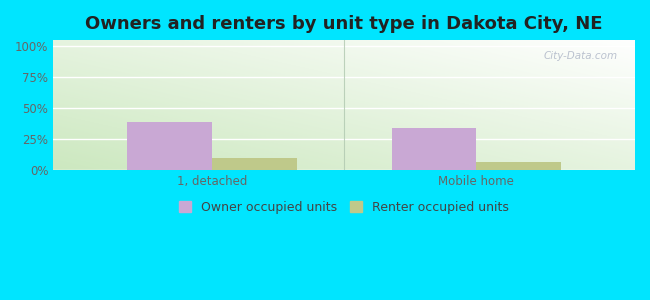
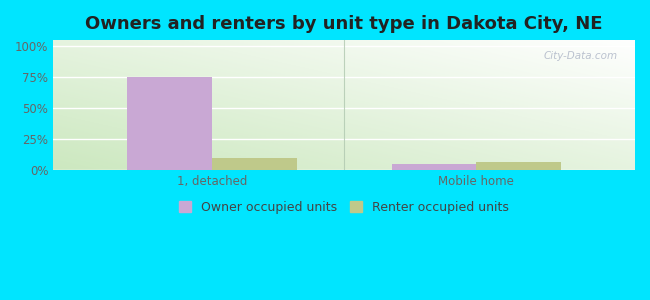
Owner occupied units/1, detached: 39% -> 75%
Owner occupied units/Mobile home: 34% -> 5%
